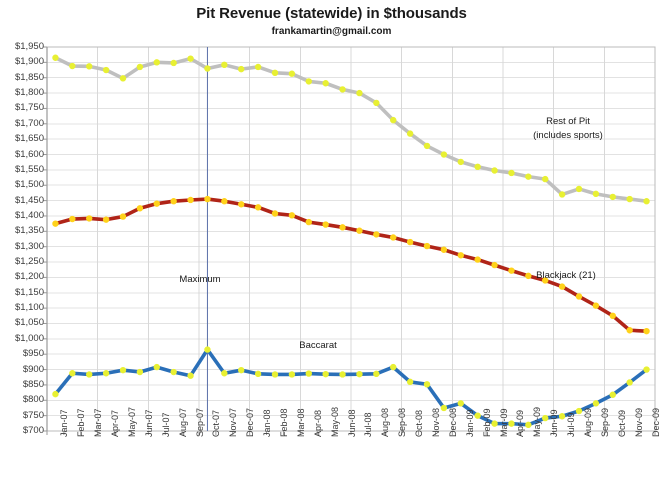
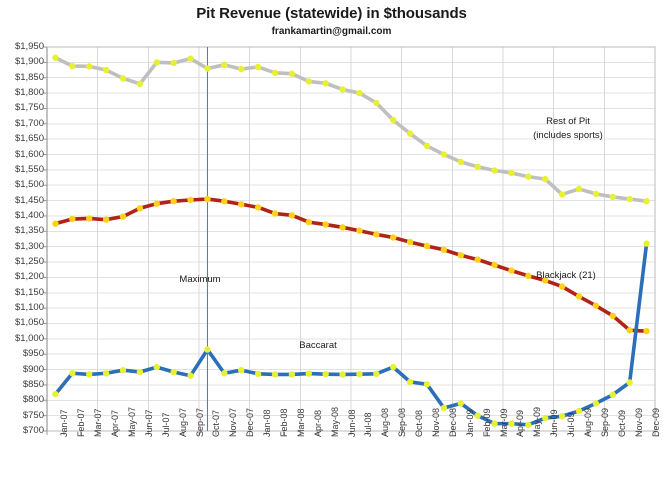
Rest of Pit (includes sports)/Jun-07: $1880 -> $1830
Baccarat/Dec-09: $900 -> $1310
